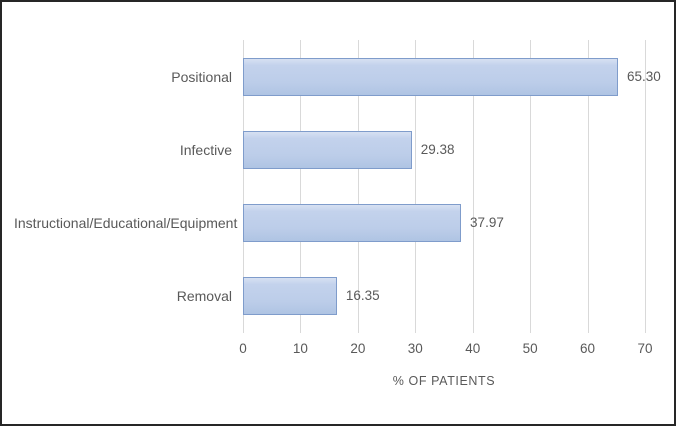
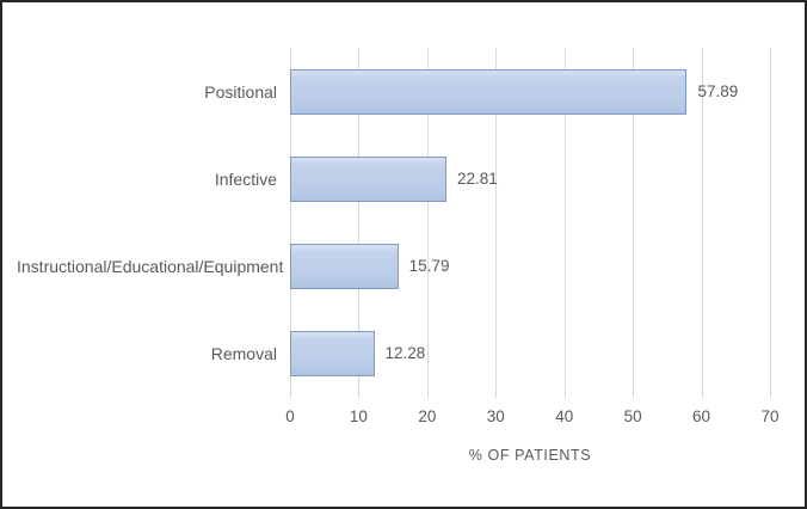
Positional: 65.30 -> 57.89
Infective: 29.38 -> 22.81
Instructional/Educational/Equipment: 37.97 -> 15.79
Removal: 16.35 -> 12.28
